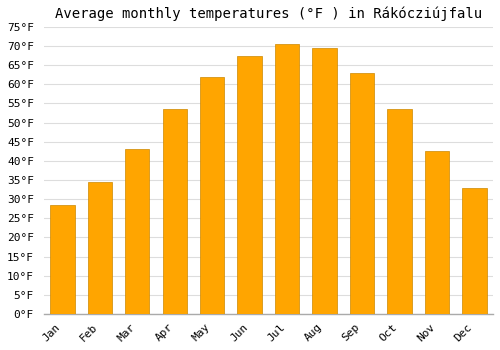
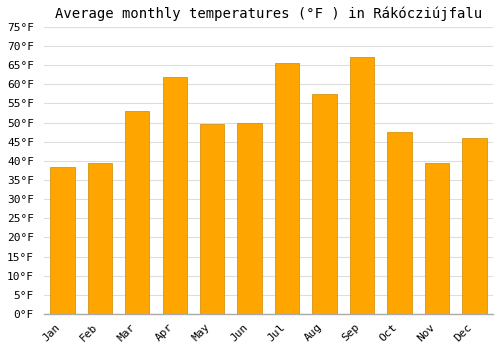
Jan: 28.5°F -> 38.5°F
Feb: 34.5°F -> 39.5°F
Mar: 43.0°F -> 53.0°F
Apr: 53.5°F -> 62.0°F
May: 62.0°F -> 49.5°F
Jun: 67.5°F -> 50.0°F
Jul: 70.5°F -> 65.5°F
Aug: 69.5°F -> 57.5°F
Sep: 63.0°F -> 67.0°F
Oct: 53.5°F -> 47.5°F
Nov: 42.5°F -> 39.5°F
Dec: 33.0°F -> 46.0°F
